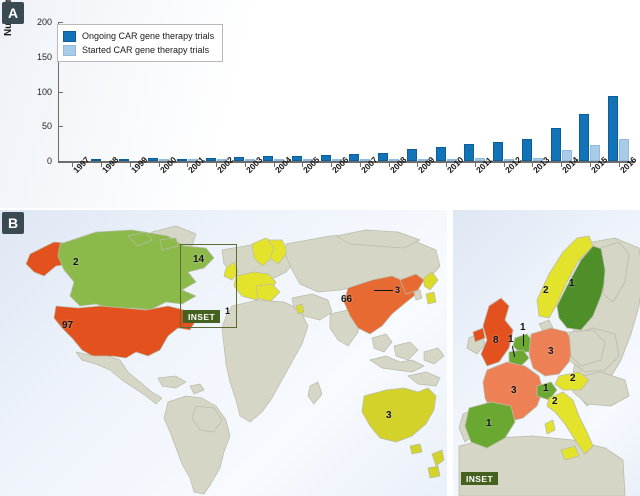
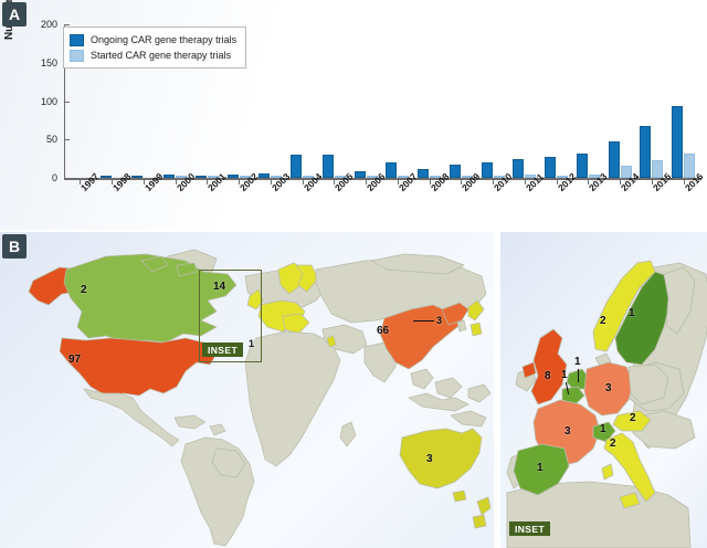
Ongoing CAR gene therapy trials/2004: 10 -> 30
Ongoing CAR gene therapy trials/2005: 10 -> 30
Ongoing CAR gene therapy trials/2007: 10 -> 20
